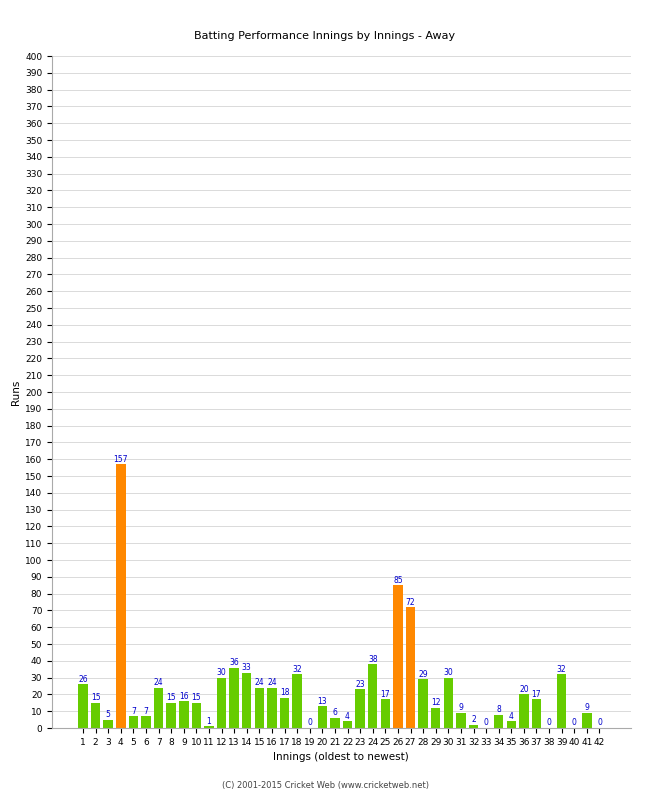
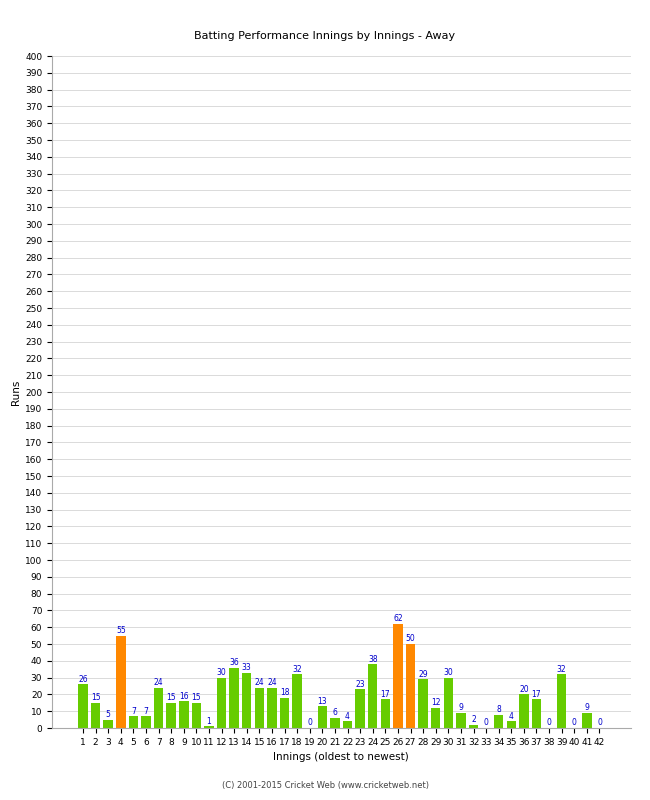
4: 157 -> 55
26: 85 -> 62
27: 72 -> 50
